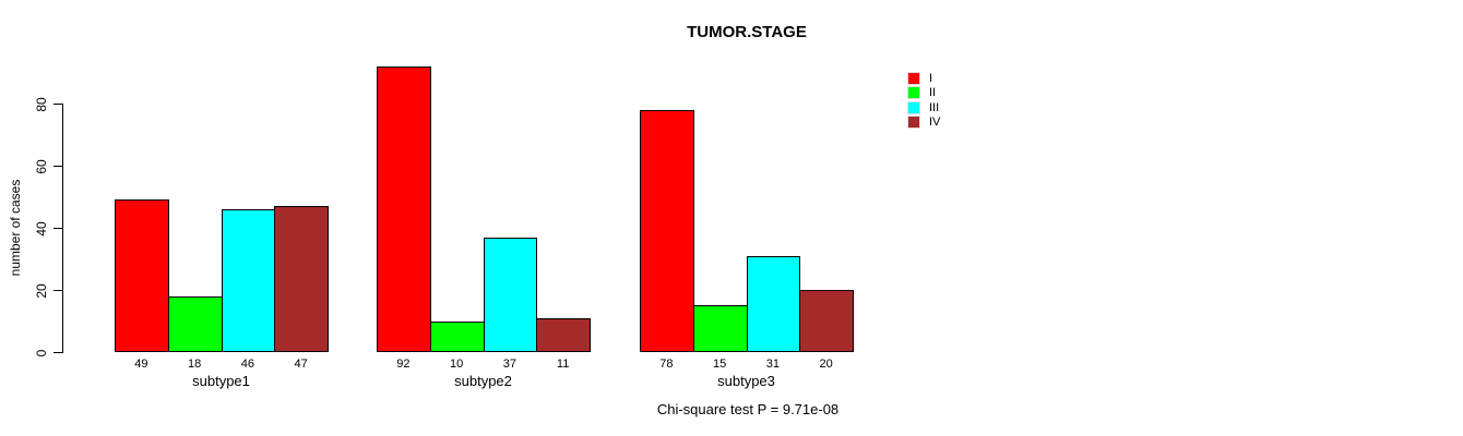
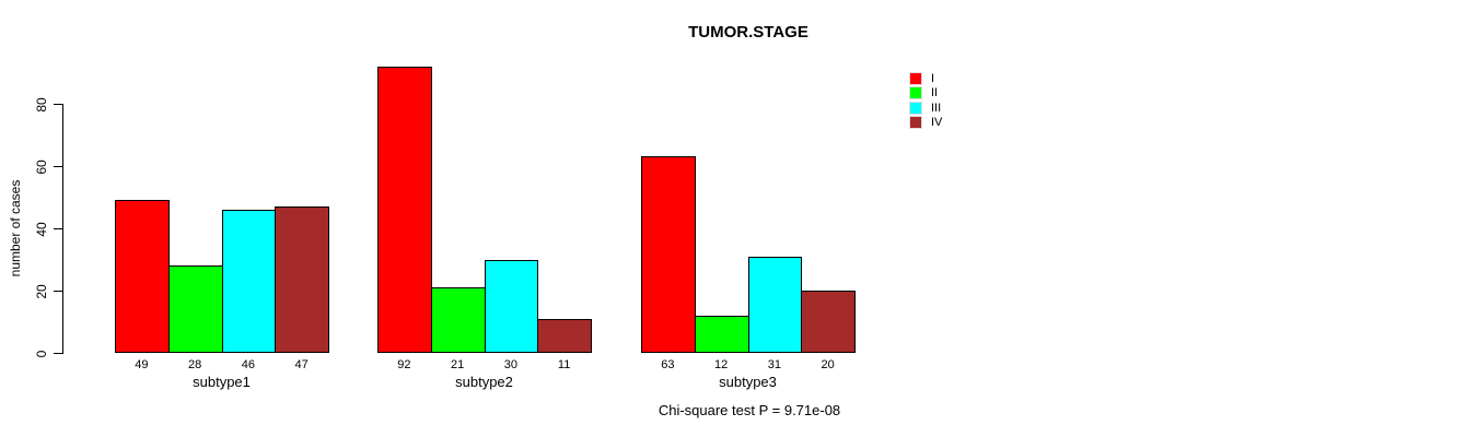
II/subtype1: 18 -> 28
II/subtype2: 10 -> 21
III/subtype2: 37 -> 30
I/subtype3: 78 -> 63
II/subtype3: 15 -> 12
